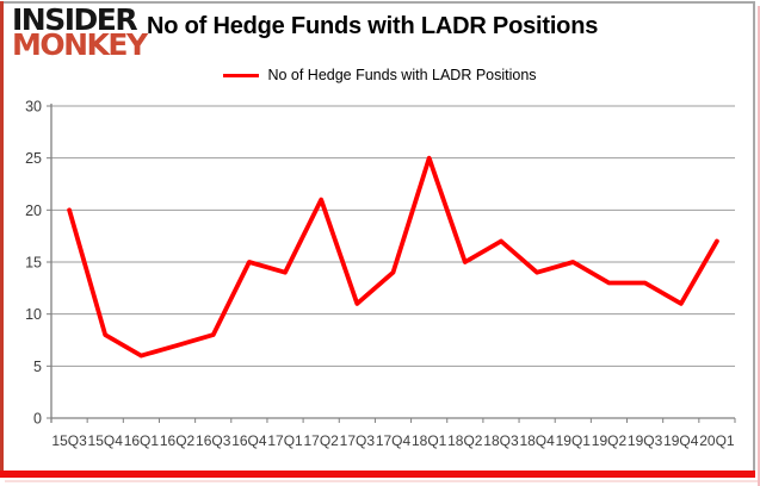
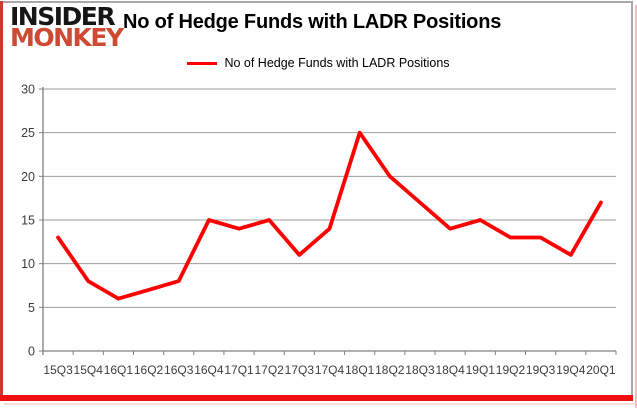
15Q3: 20 -> 13
17Q2: 21 -> 15
18Q2: 15 -> 20
